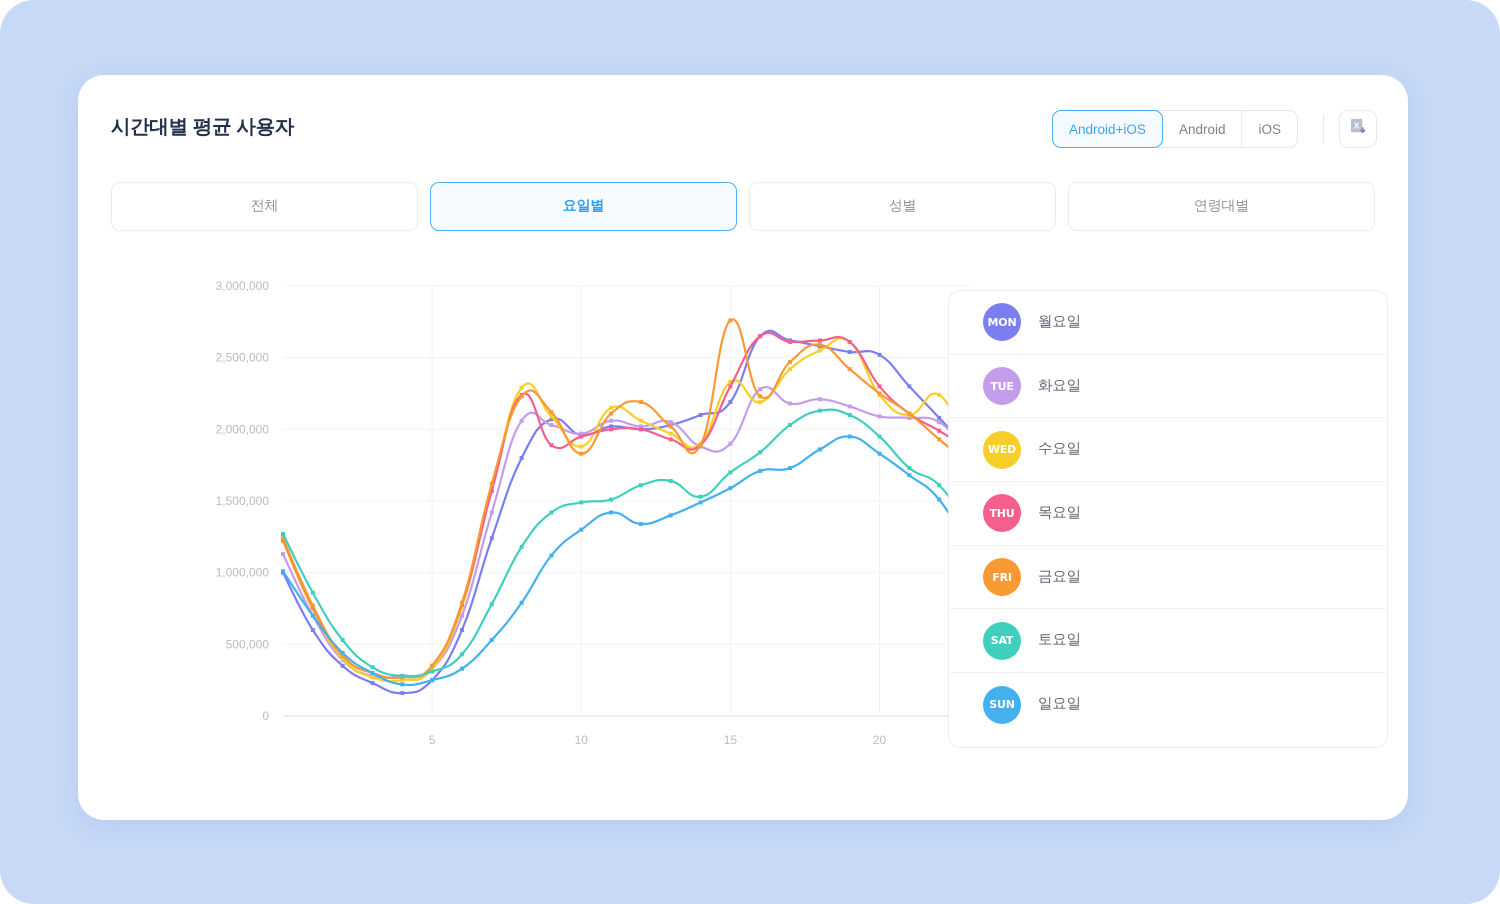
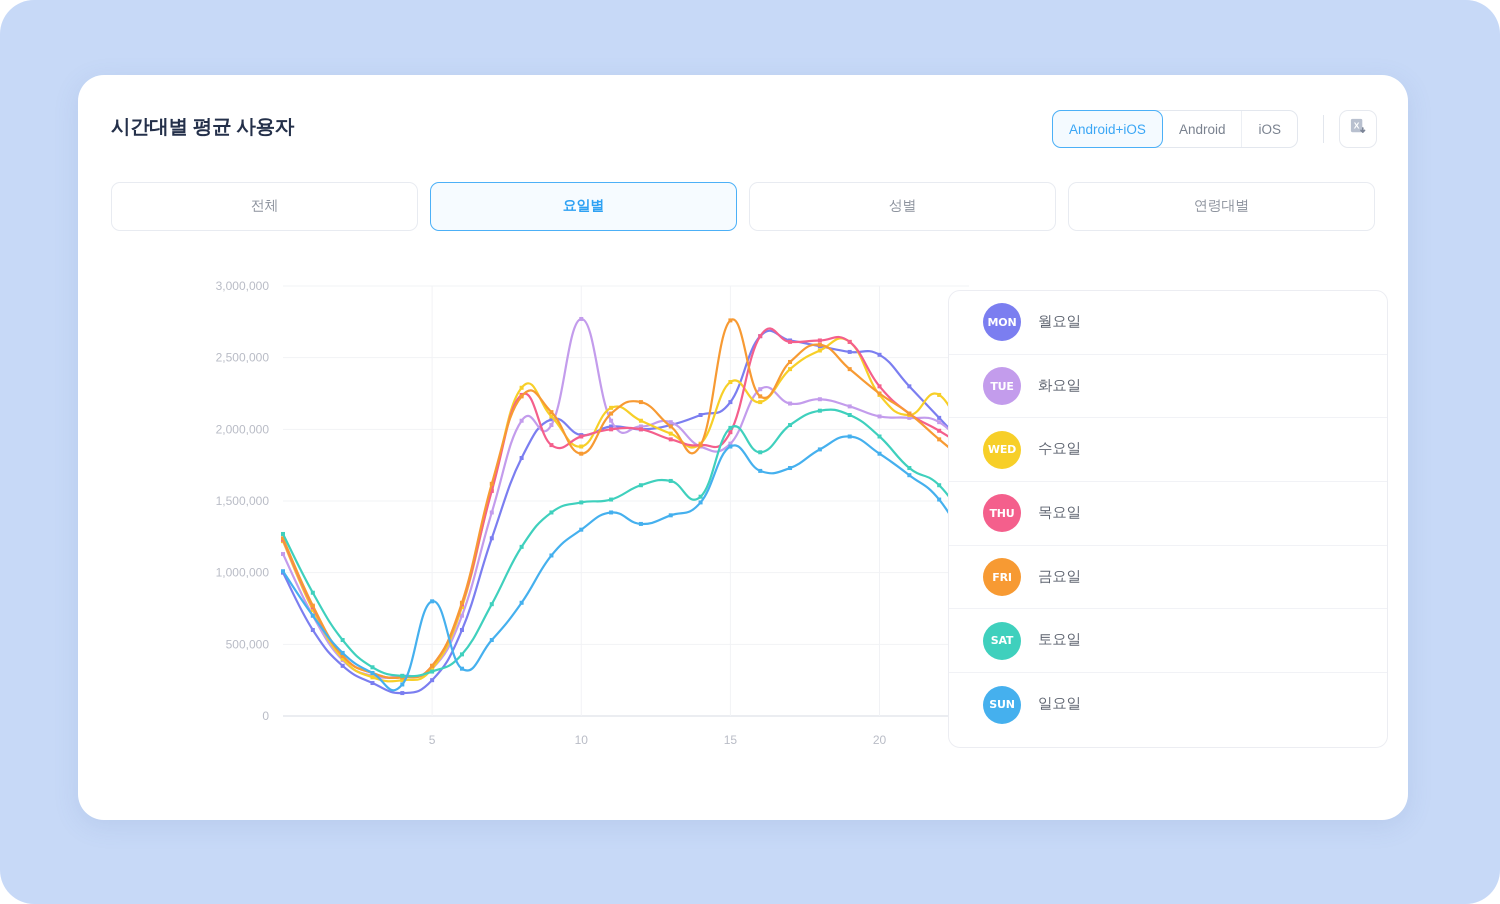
일요일/5: 250000 -> 800000
화요일/10: 1970000 -> 2770000
목요일/15: 2300000 -> 1980000
토요일/15: 1700000 -> 2010000
일요일/15: 1590000 -> 1880000
